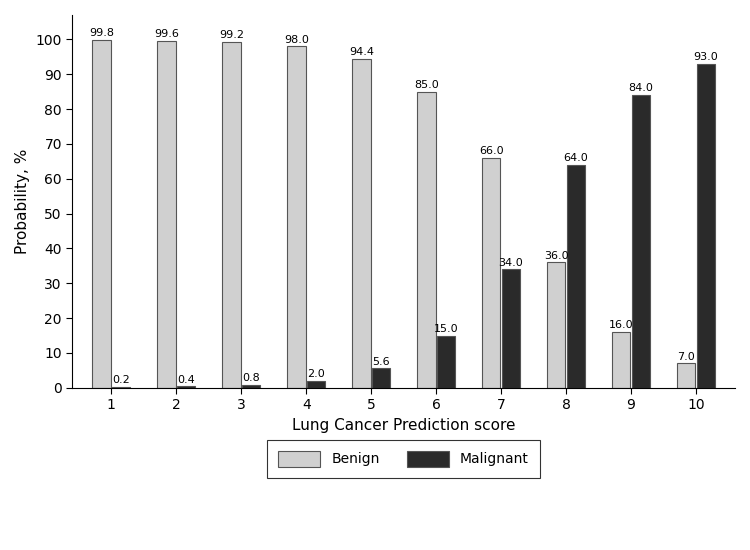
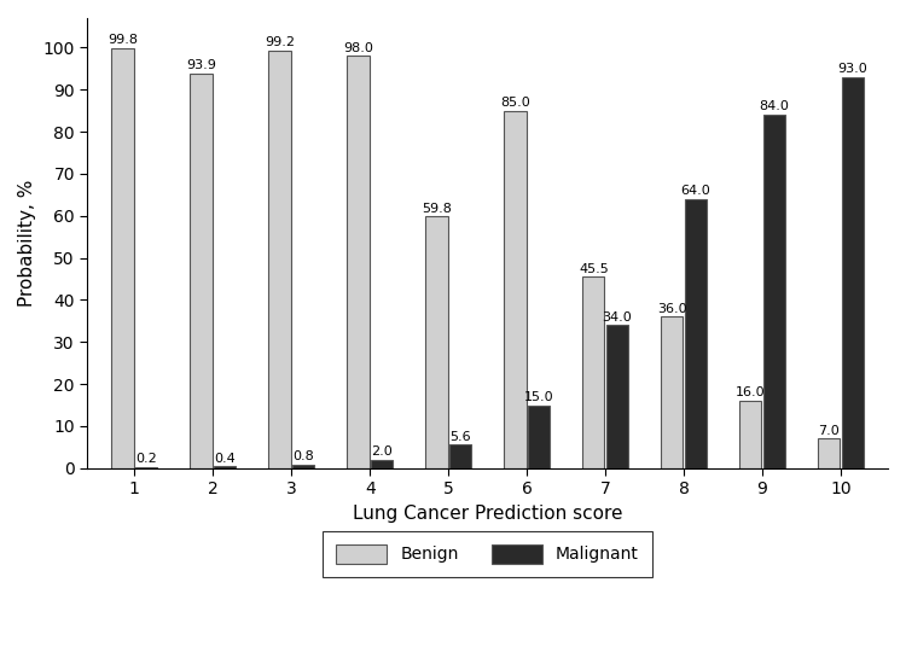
Benign/2: 99.6 -> 93.9
Benign/5: 94.4 -> 59.8
Benign/7: 66.0 -> 45.5
